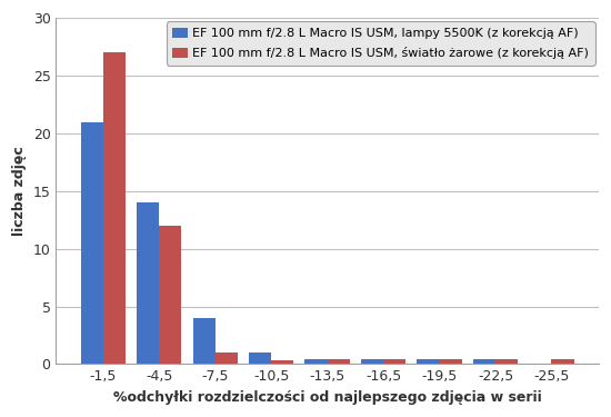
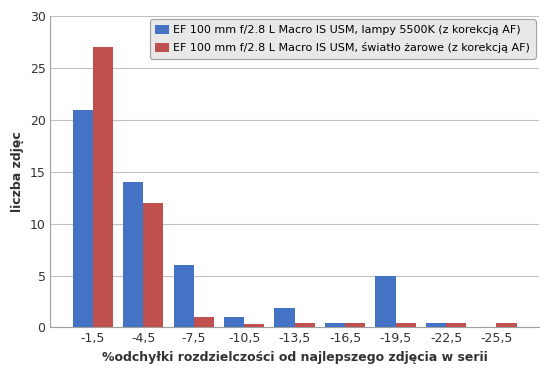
EF 100 mm f/2.8 L Macro IS USM, lampy 5500K (z korekcją AF)/-7,5: 4.0 -> 6.0
EF 100 mm f/2.8 L Macro IS USM, lampy 5500K (z korekcją AF)/-13,5: 0.4 -> 1.9
EF 100 mm f/2.8 L Macro IS USM, lampy 5500K (z korekcją AF)/-19,5: 0.4 -> 5.0
